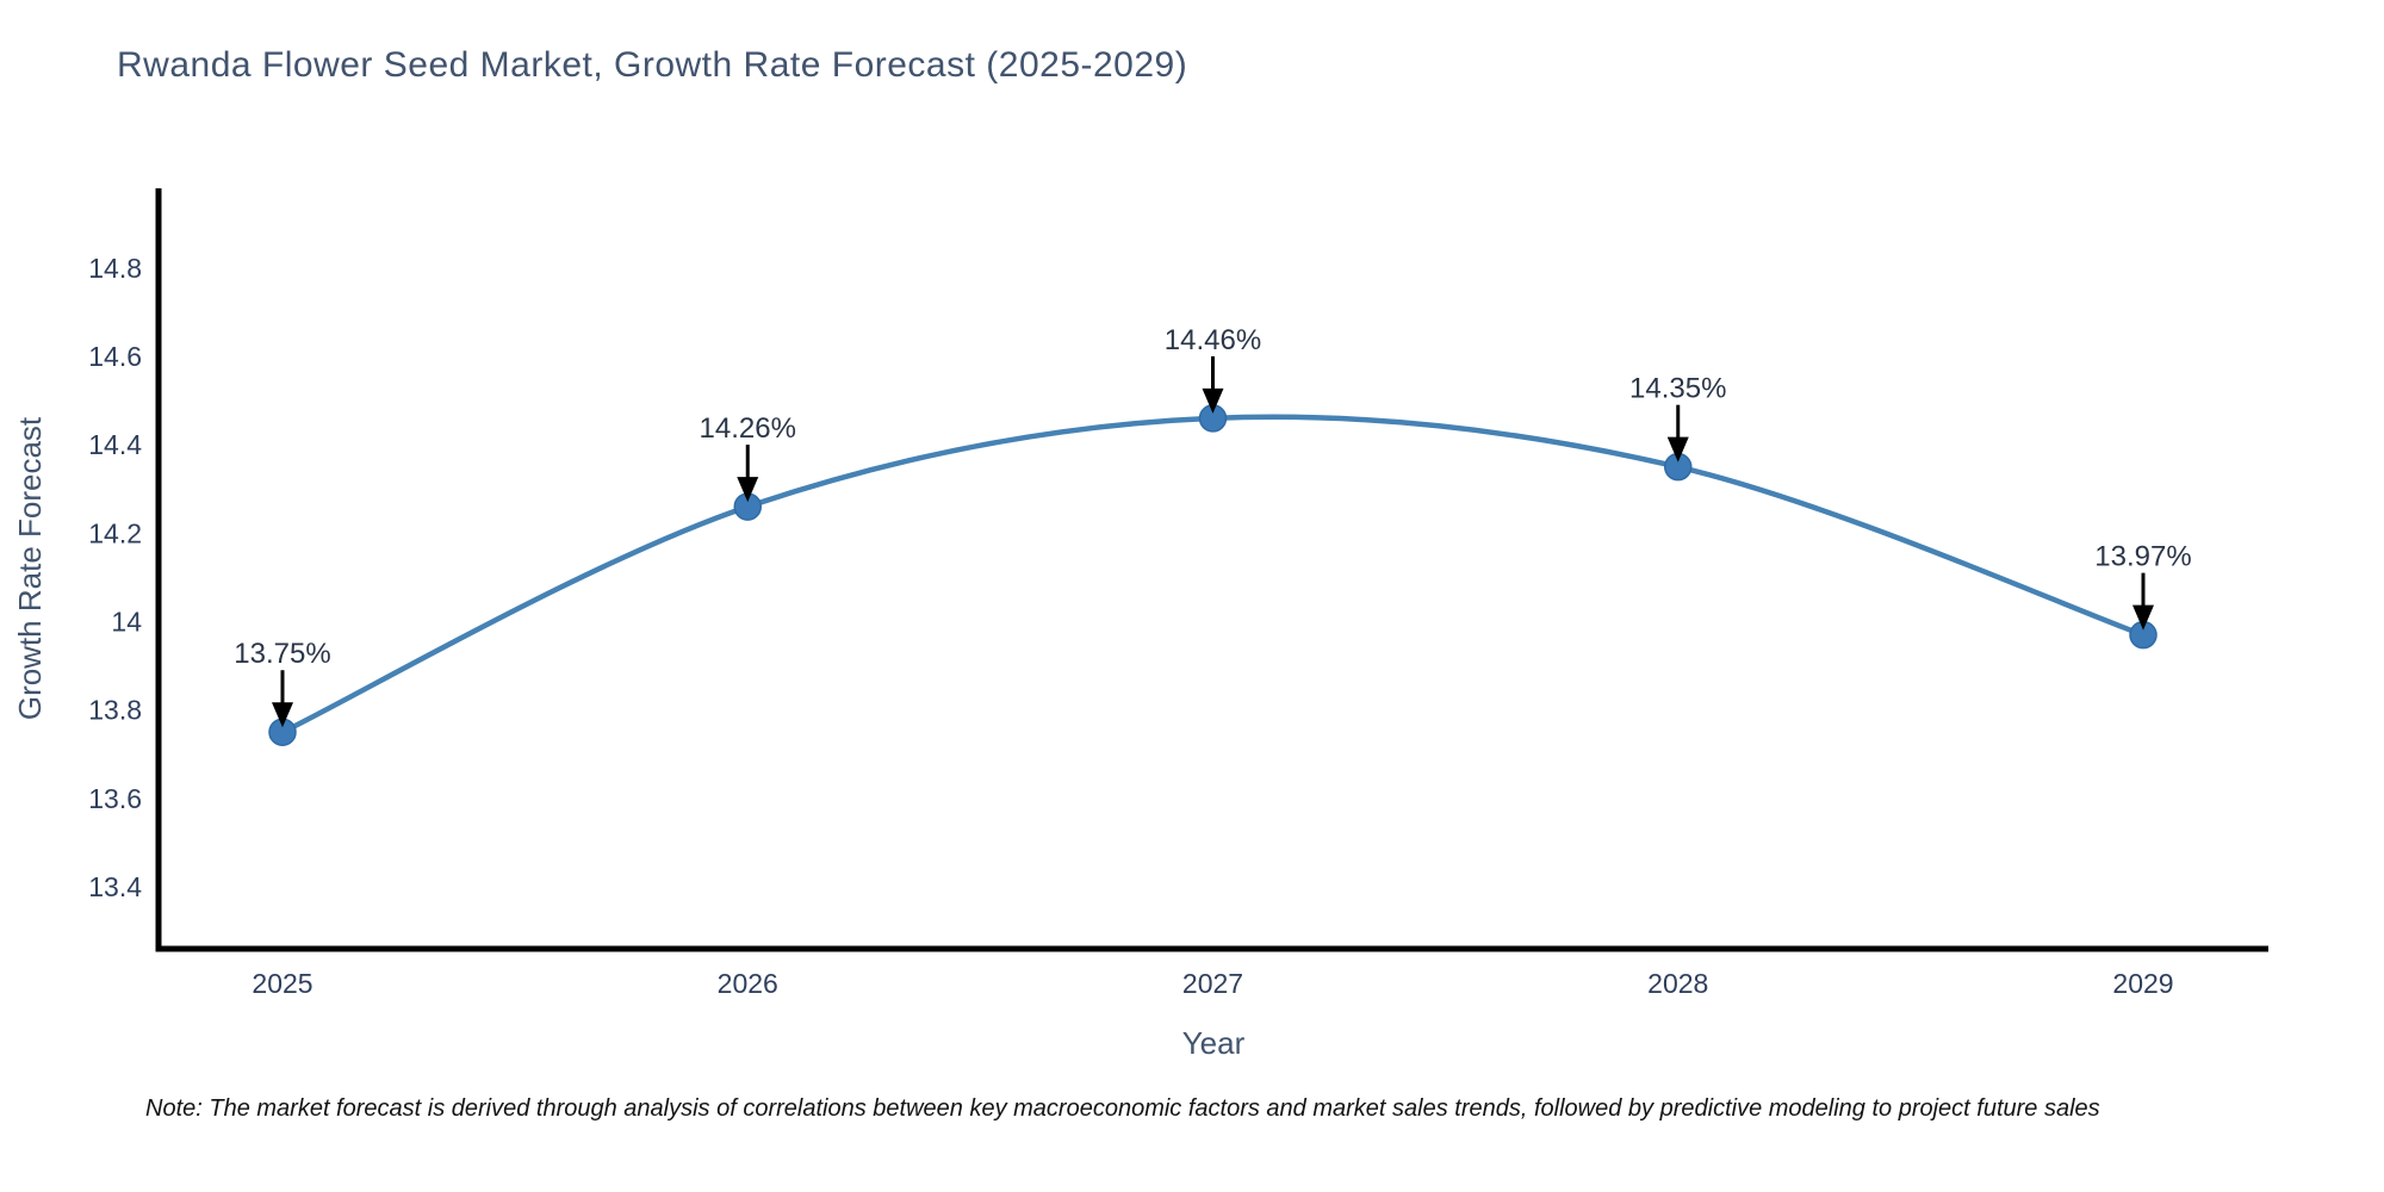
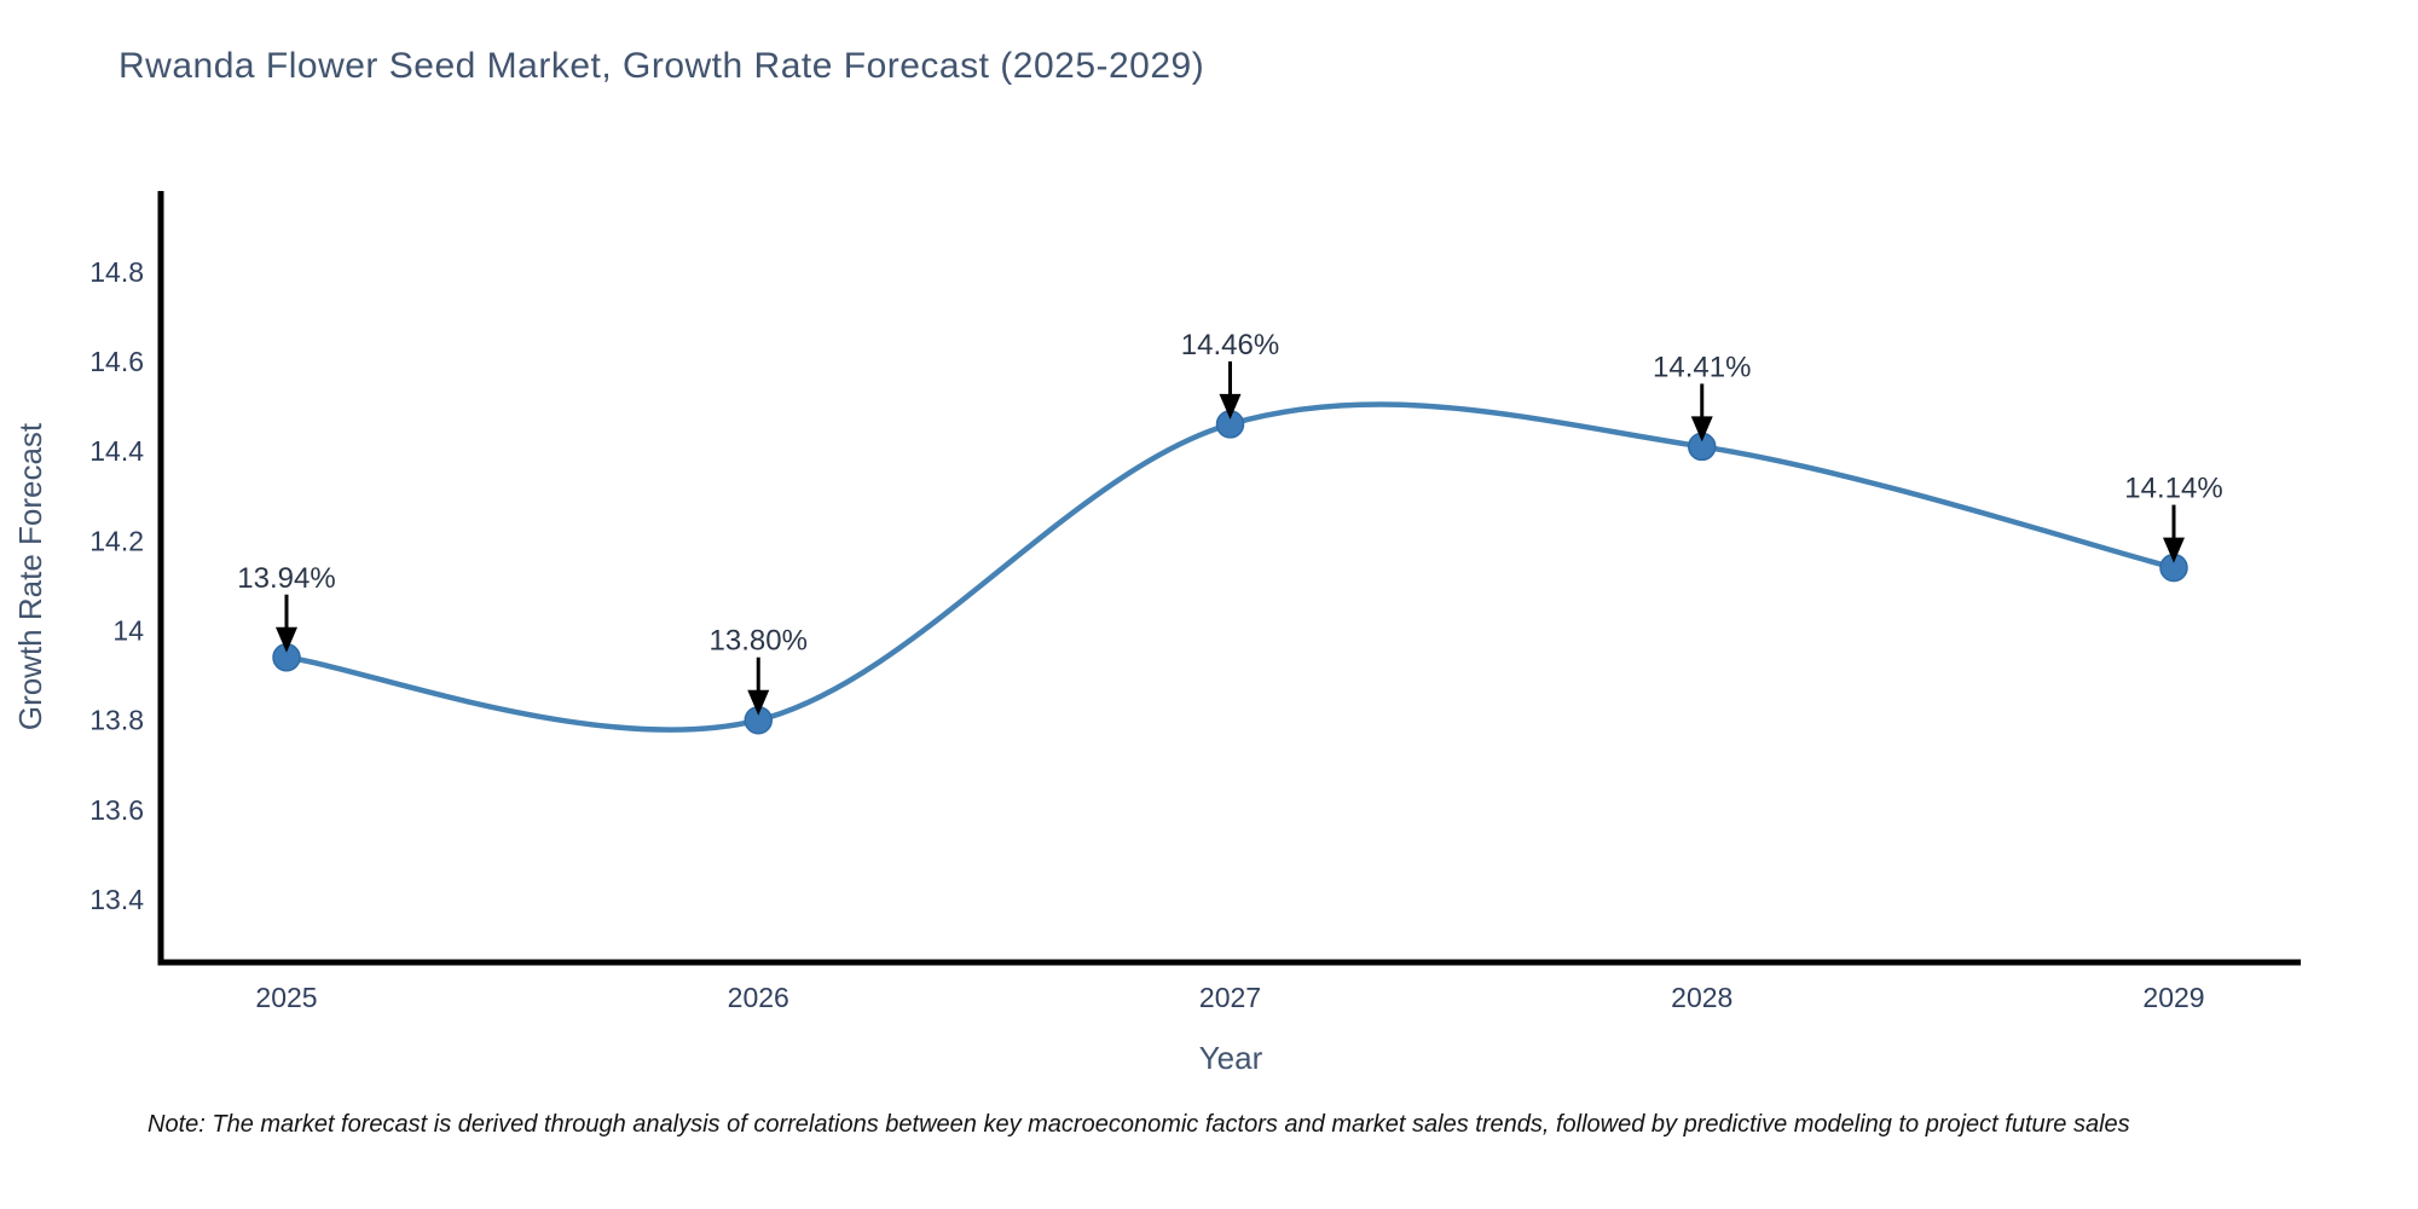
2025: 13.75% -> 13.94%
2026: 14.26% -> 13.80%
2028: 14.35% -> 14.41%
2029: 13.97% -> 14.14%
